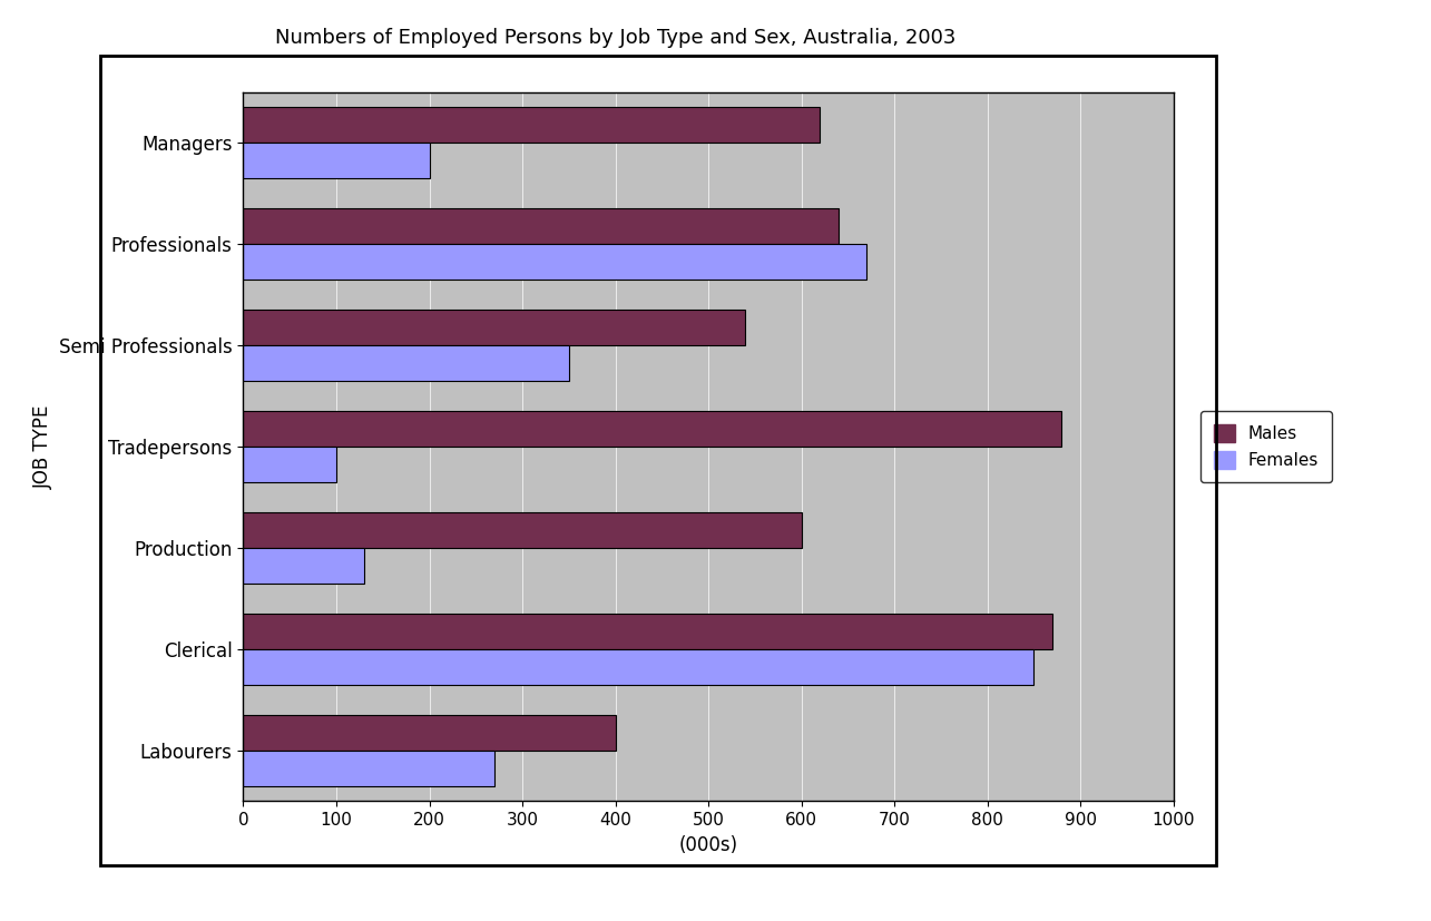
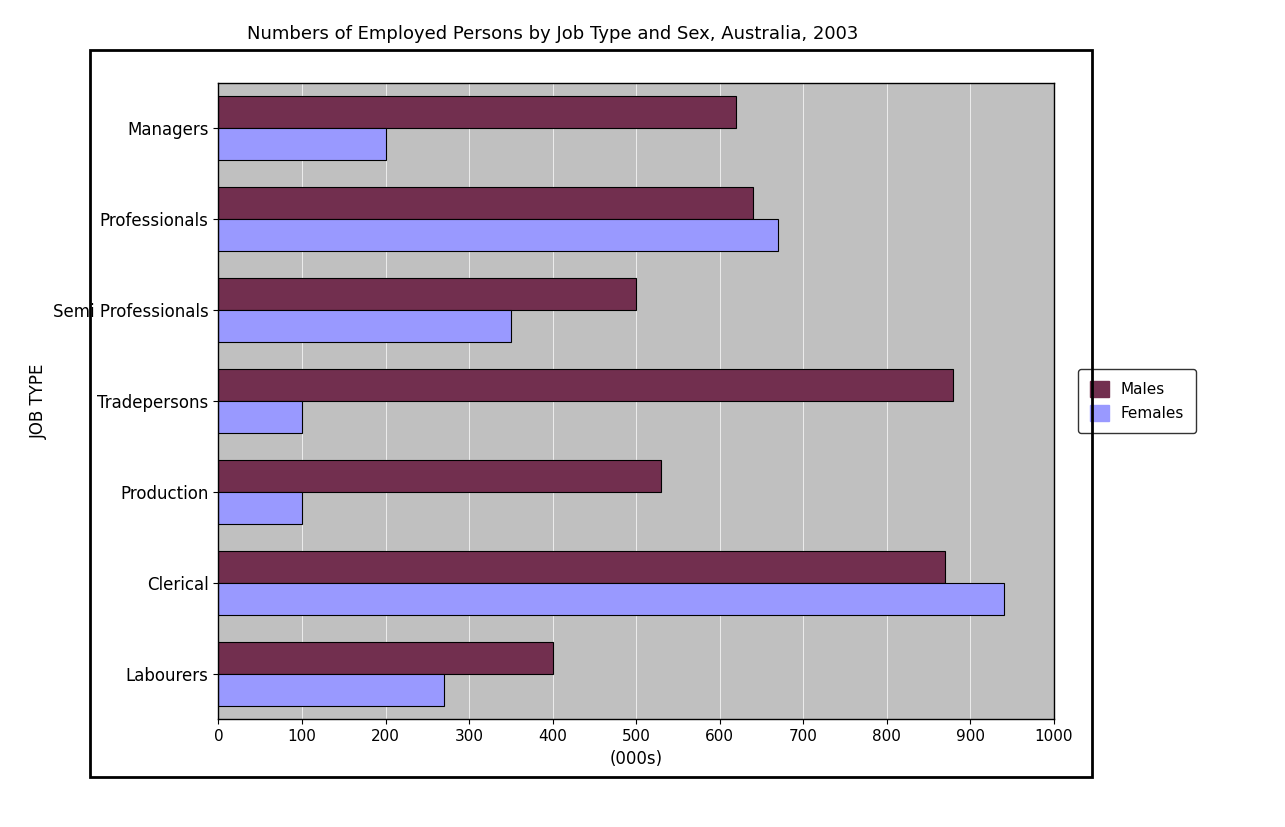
Males/Semi Professionals: 540 -> 500
Males/Production: 600 -> 530
Females/Production: 130 -> 100
Females/Clerical: 850 -> 940
